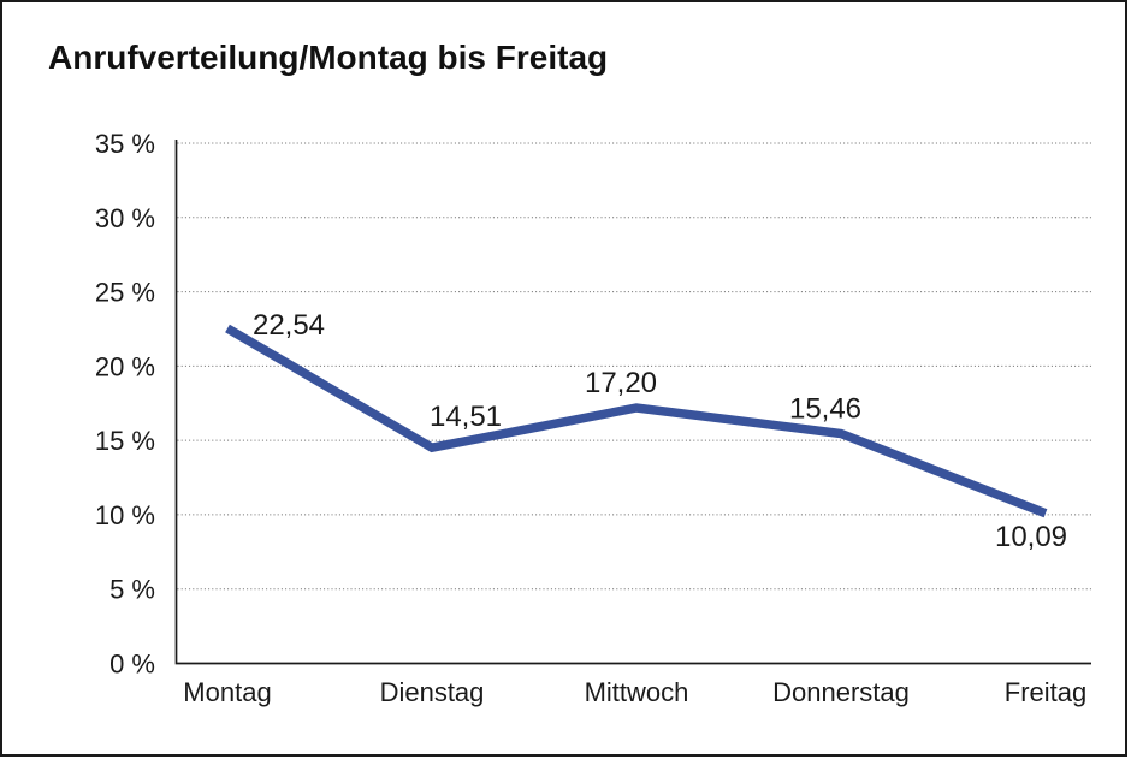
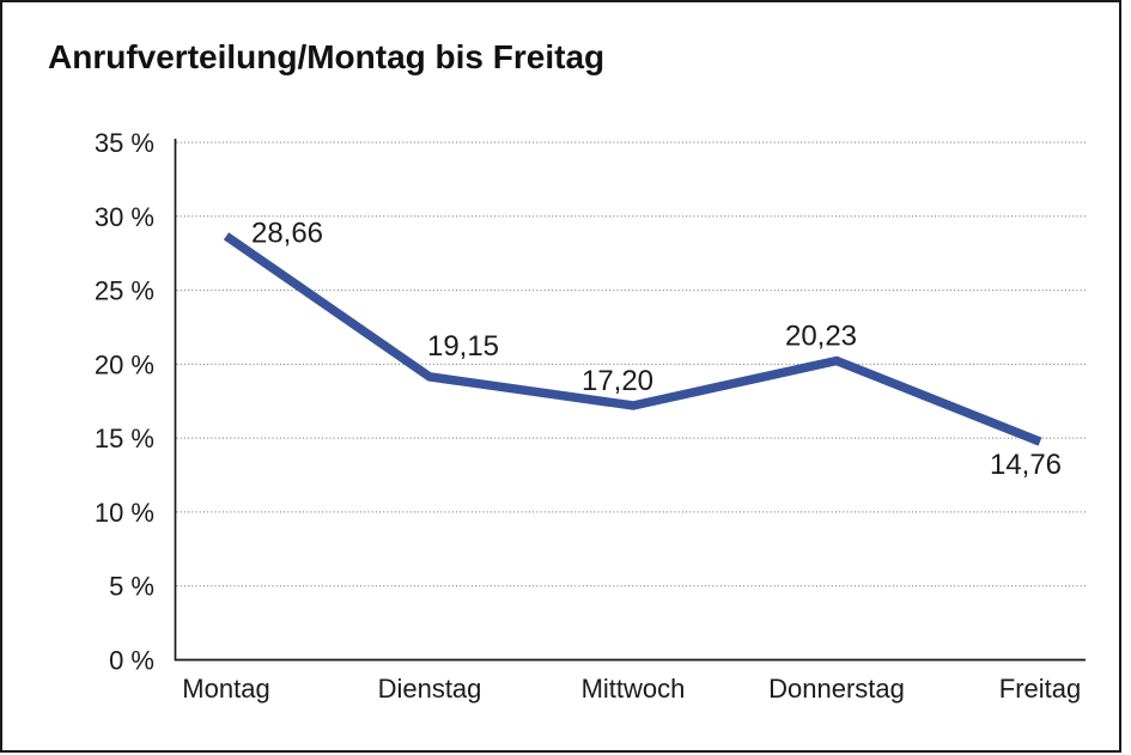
Montag: 22,54 -> 28,66
Dienstag: 14,51 -> 19,15
Donnerstag: 15,46 -> 20,23
Freitag: 10,09 -> 14,76
